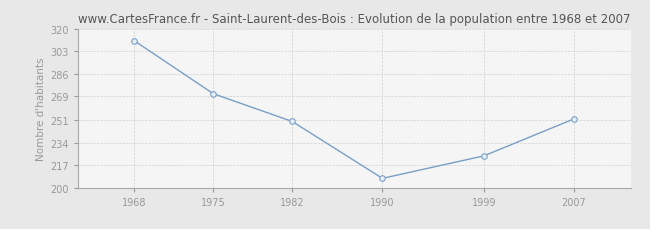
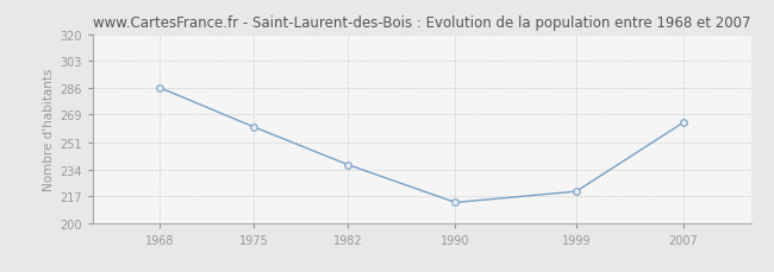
1968: 311 -> 286
1975: 271 -> 261
1982: 250 -> 237
1990: 207 -> 213
1999: 224 -> 220
2007: 252 -> 264
